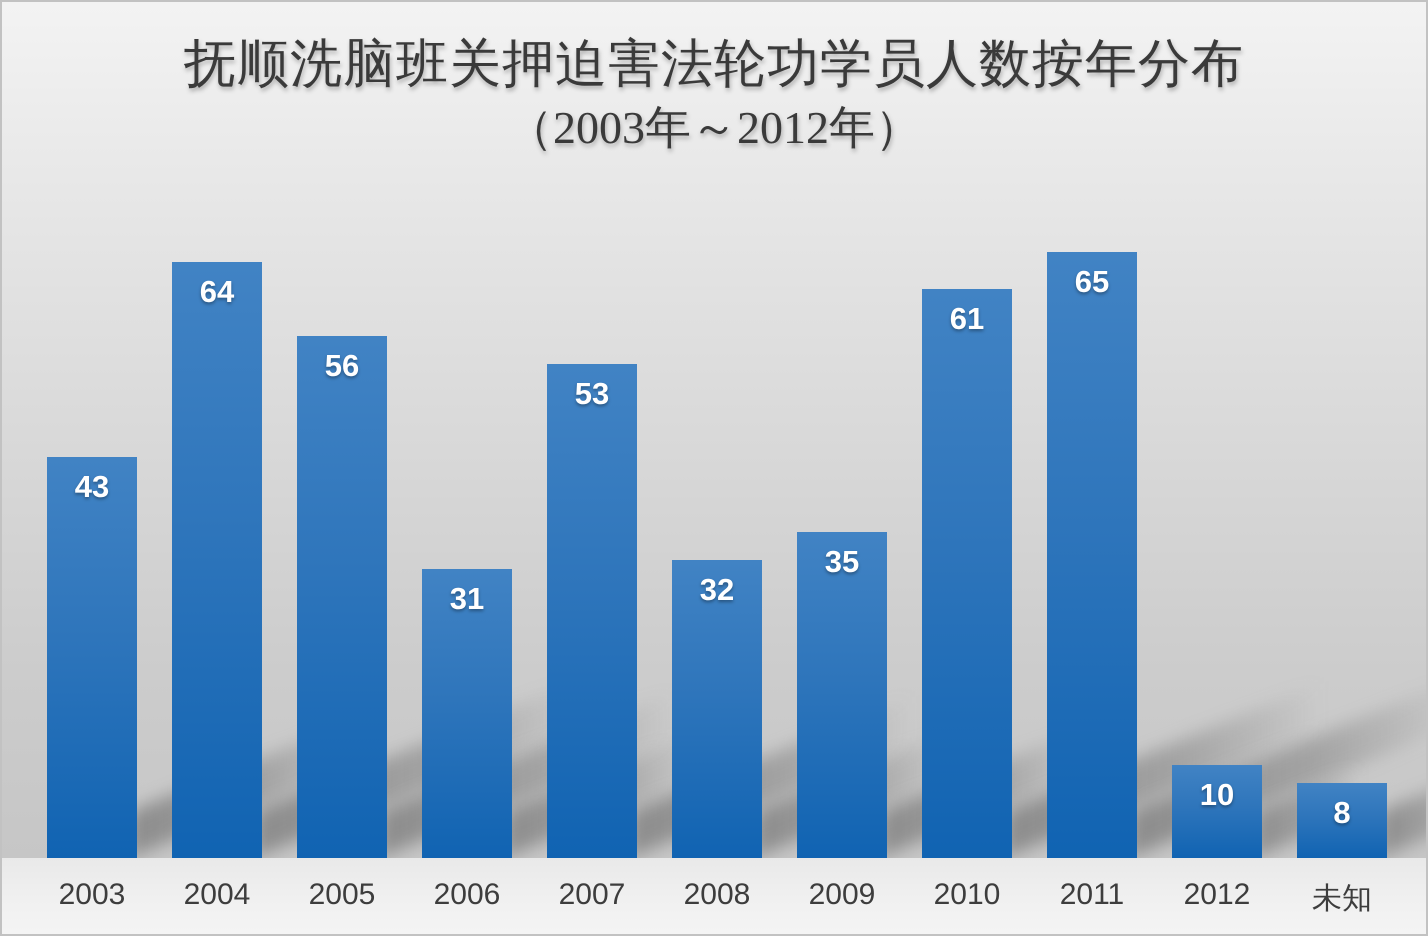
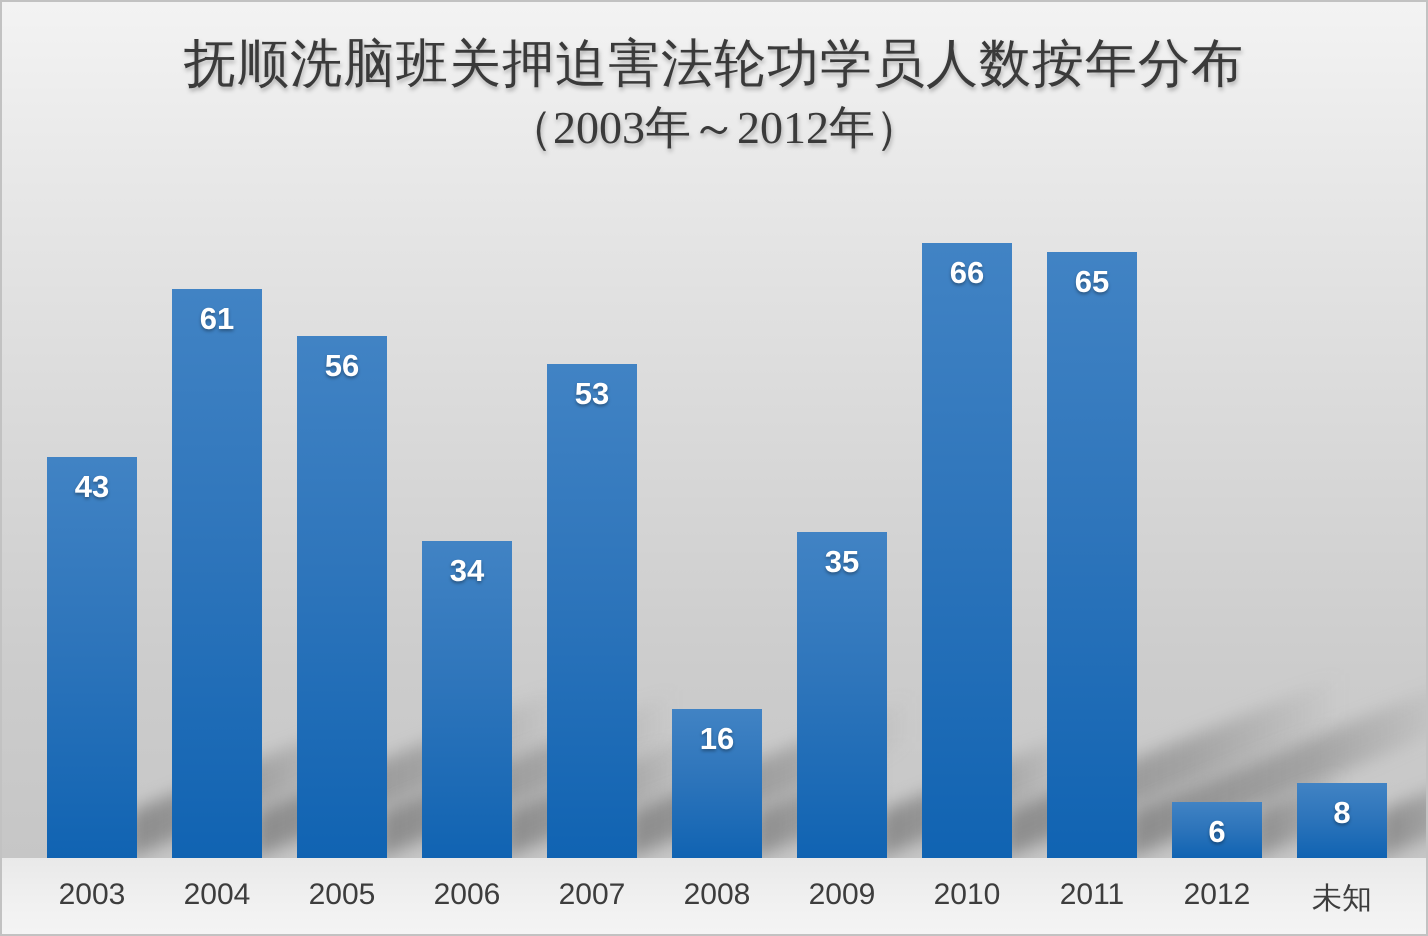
2004: 64 -> 61
2006: 31 -> 34
2008: 32 -> 16
2010: 61 -> 66
2012: 10 -> 6
